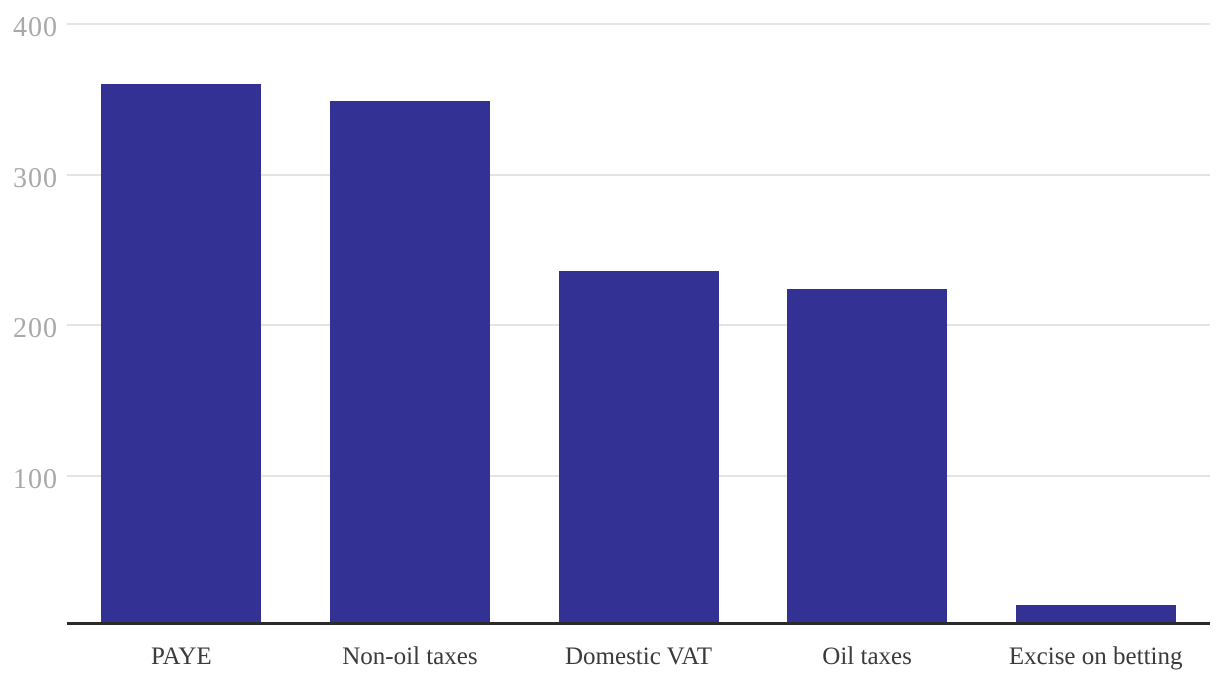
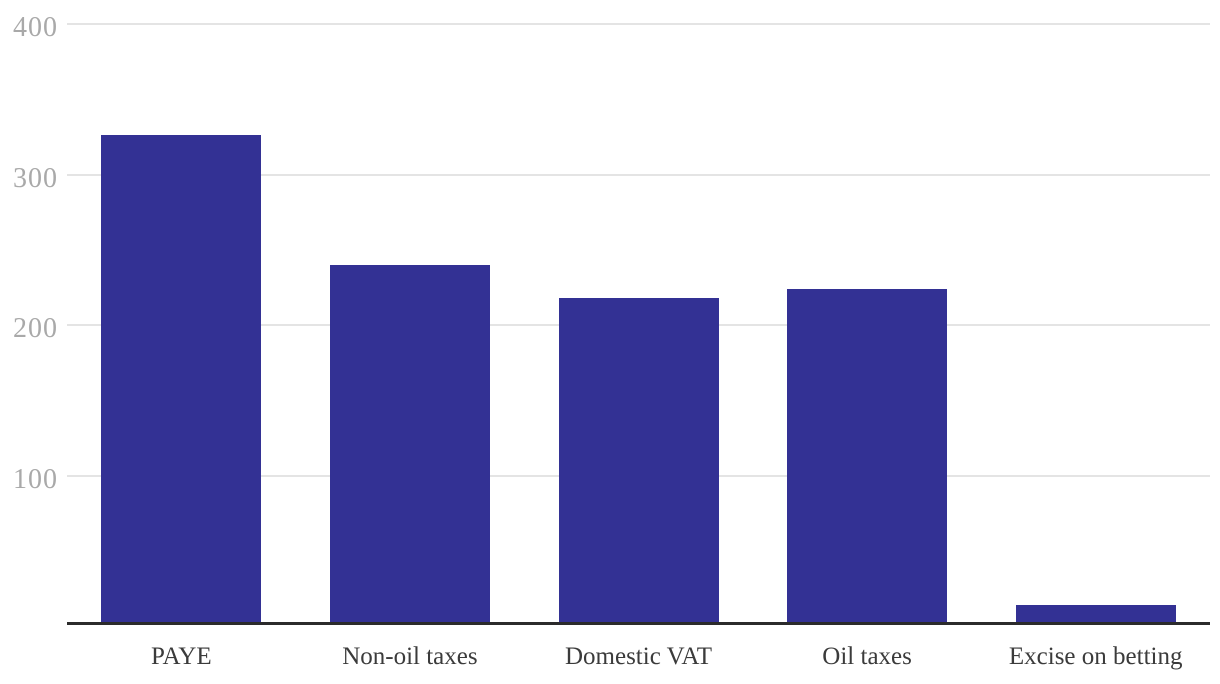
PAYE: 360 -> 326
Non-oil taxes: 349 -> 240
Domestic VAT: 236 -> 218
